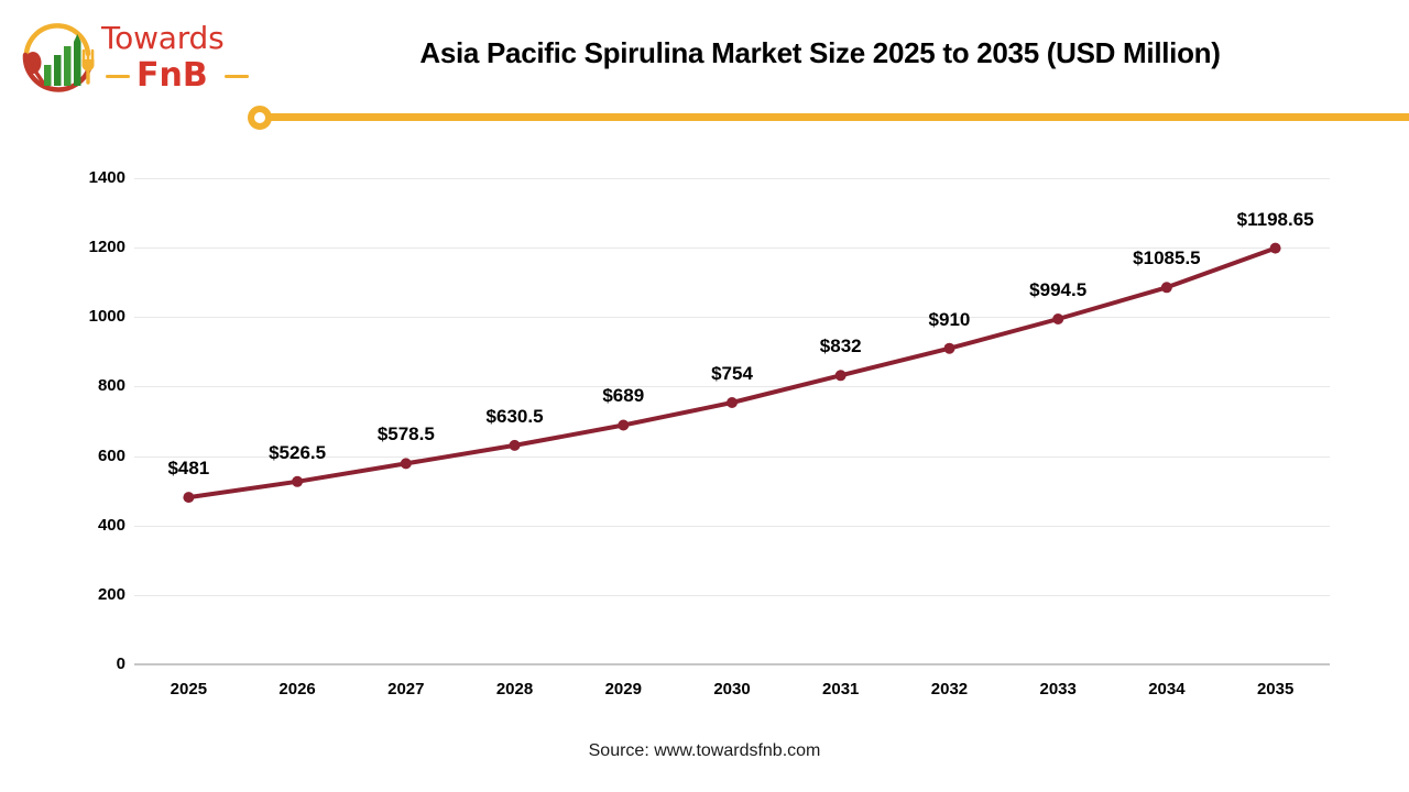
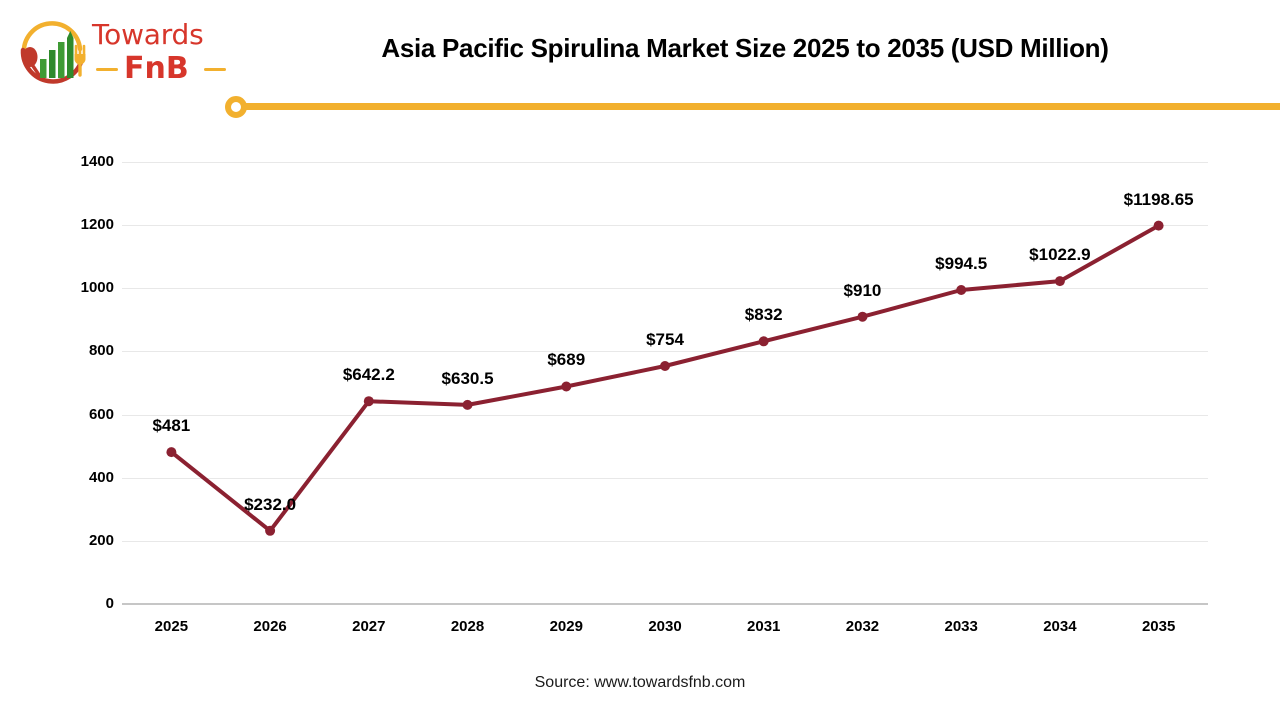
2026: $526.5 -> $232.0
2027: $578.5 -> $642.2
2034: $1085.5 -> $1022.9
